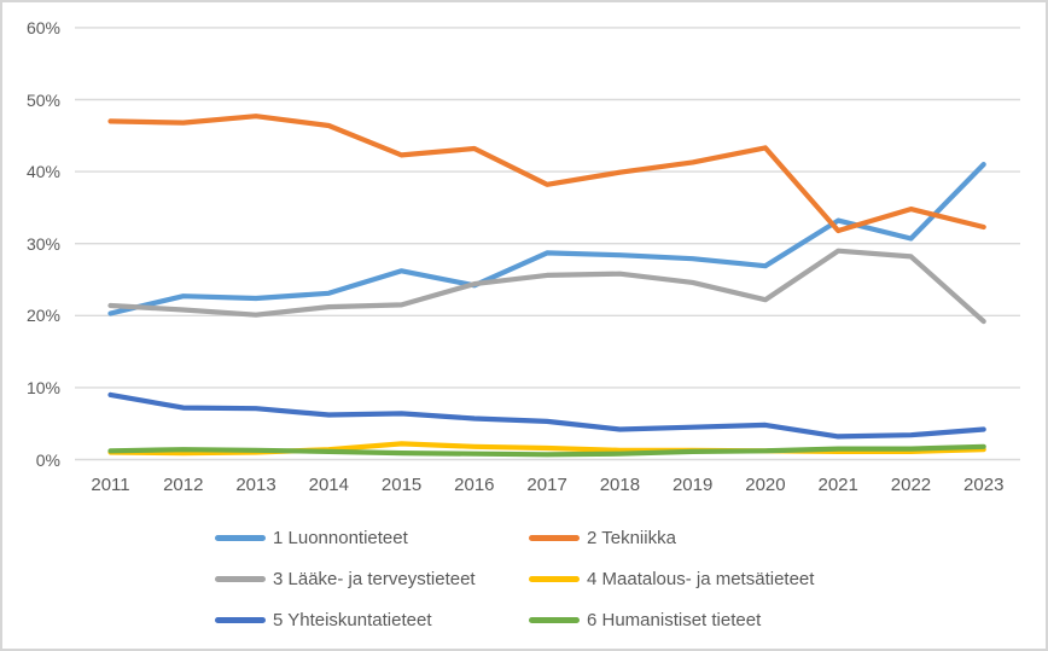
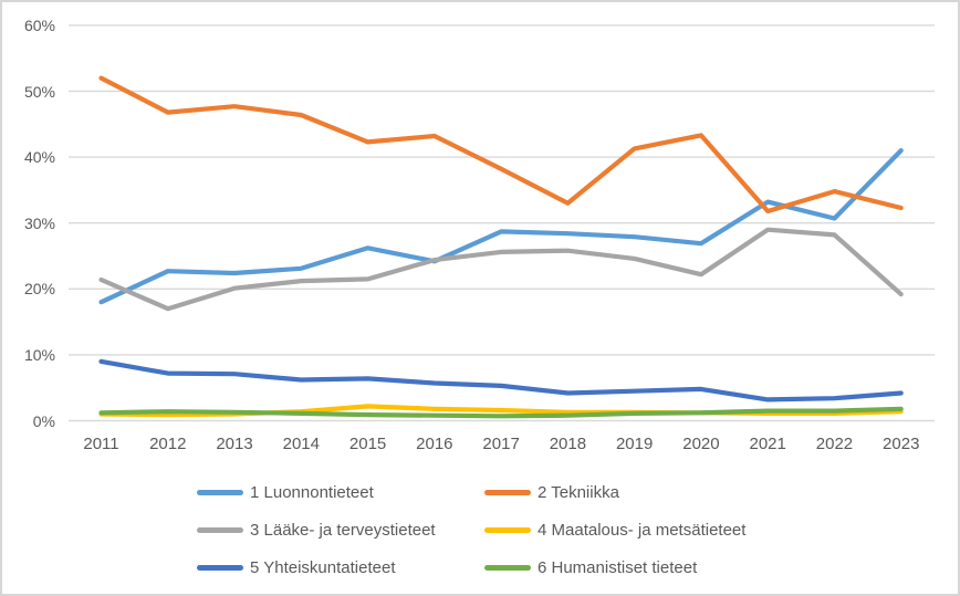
1 Luonnontieteet/2011: 20% -> 18%
2 Tekniikka/2011: 47% -> 52%
3 Lääke- ja terveystieteet/2012: 21% -> 17%
2 Tekniikka/2018: 40% -> 33%
